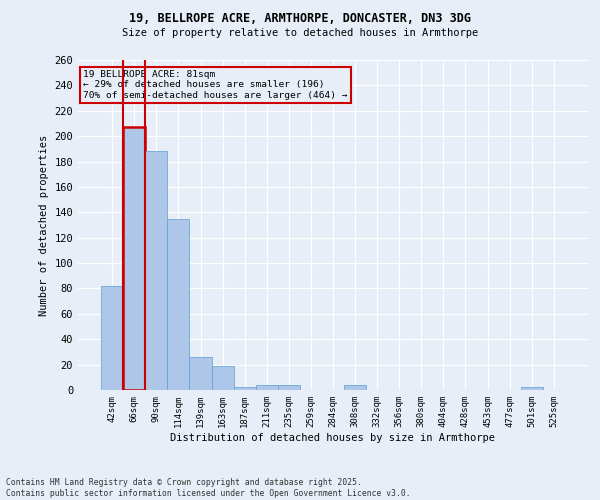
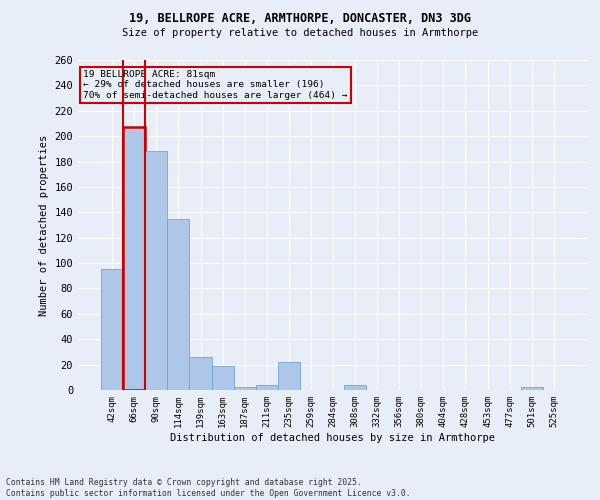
42sqm: 82 -> 95
235sqm: 4 -> 22
